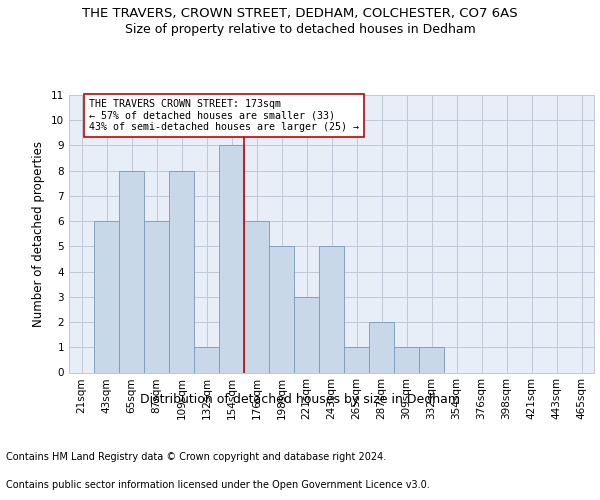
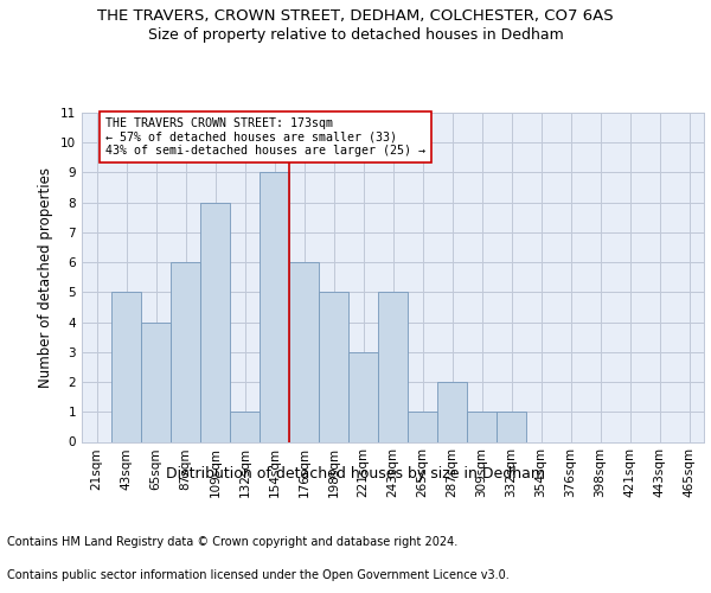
43sqm: 6 -> 5
65sqm: 8 -> 4
